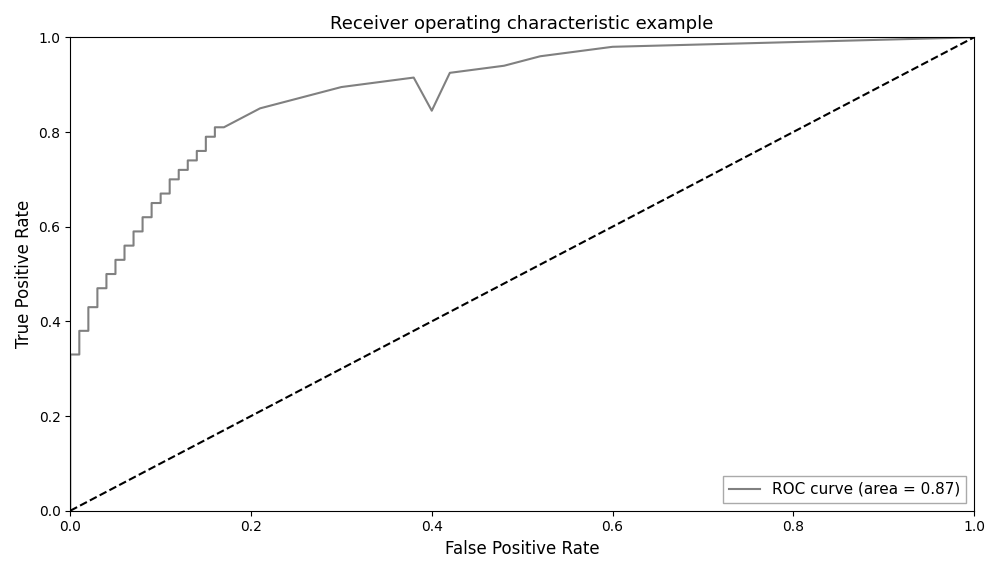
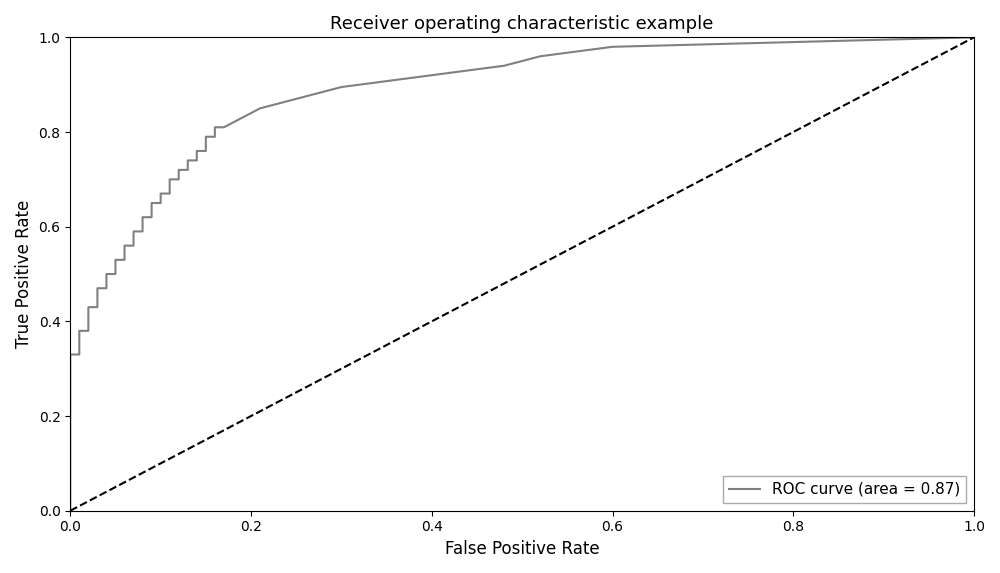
0.4: 0.845 -> 0.920
